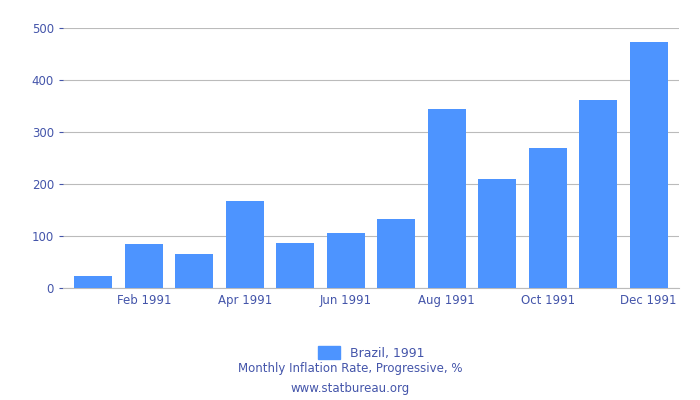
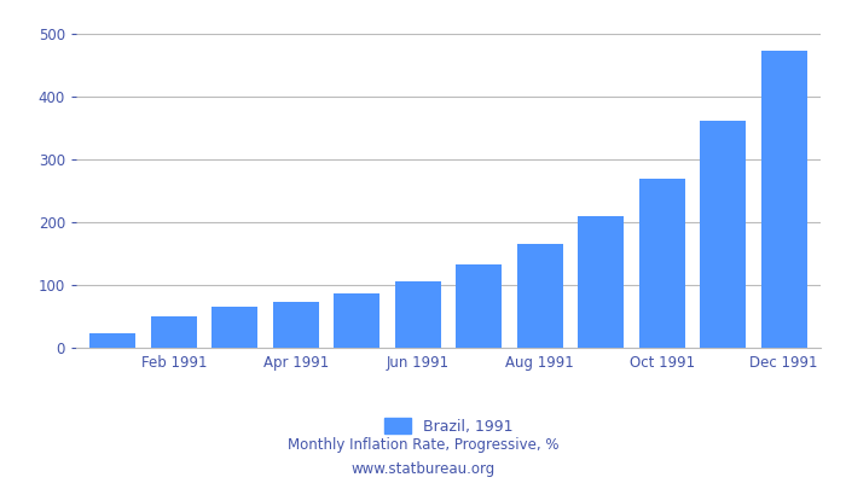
Feb 1991: 84 -> 50
Apr 1991: 168 -> 73
Aug 1991: 344 -> 165
